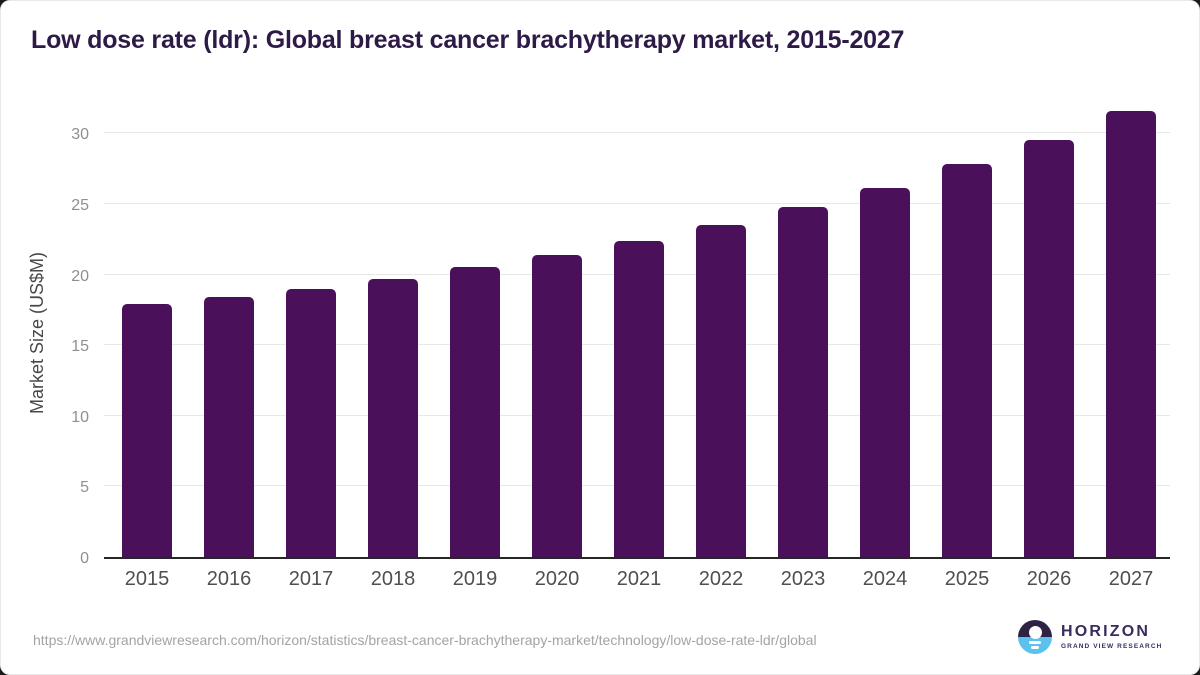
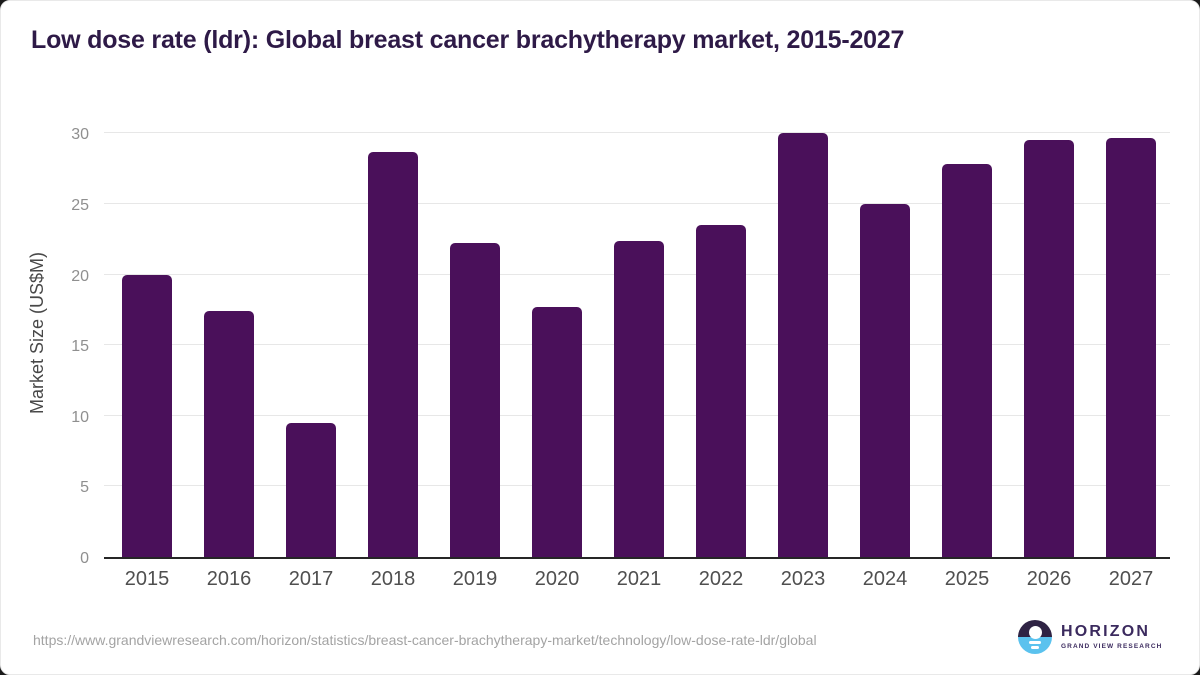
2015: 17.9 -> 20.0
2016: 18.4 -> 17.4
2017: 19.0 -> 9.5
2018: 19.7 -> 28.7
2019: 20.5 -> 22.2
2020: 21.4 -> 17.7
2023: 24.8 -> 30.0
2024: 26.1 -> 25.0
2027: 31.6 -> 29.7
